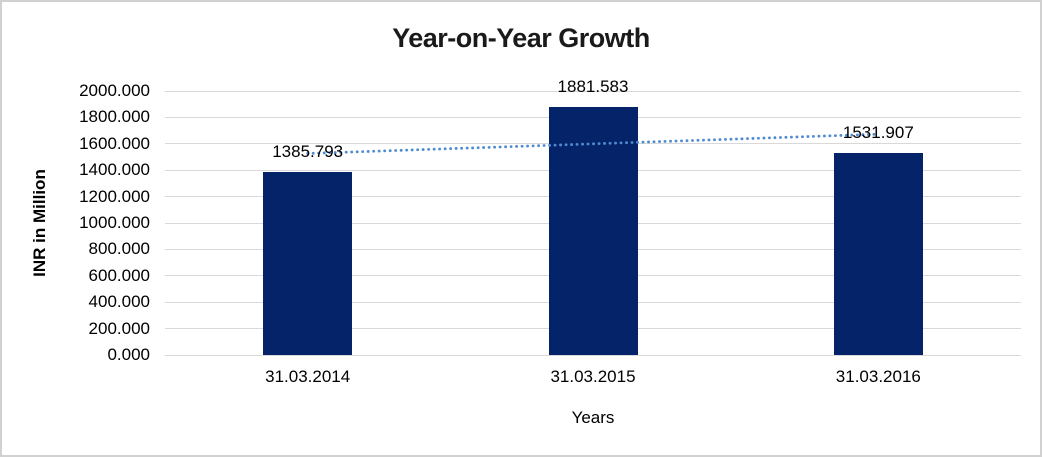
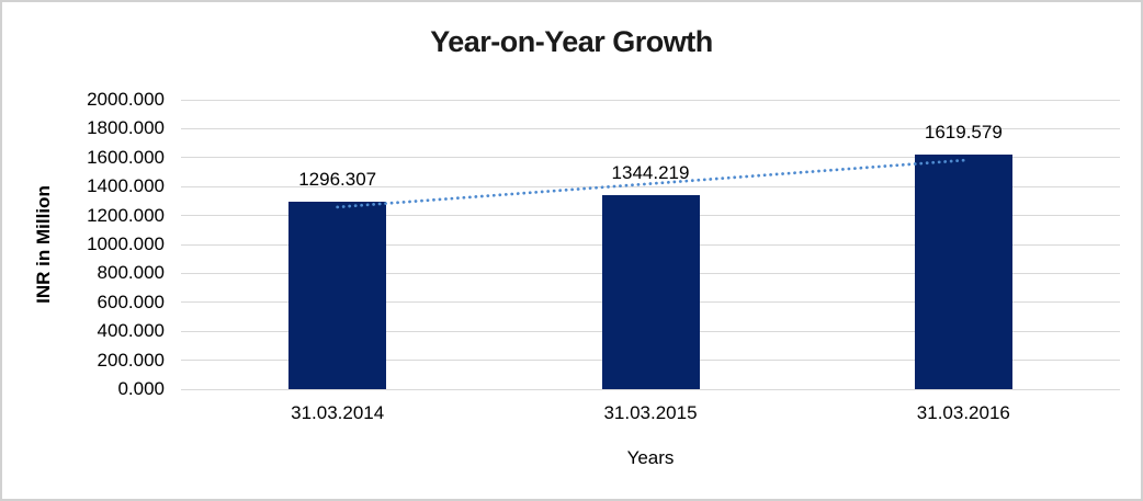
31.03.2014: 1385.793 -> 1296.307
31.03.2015: 1881.583 -> 1344.219
31.03.2016: 1531.907 -> 1619.579
